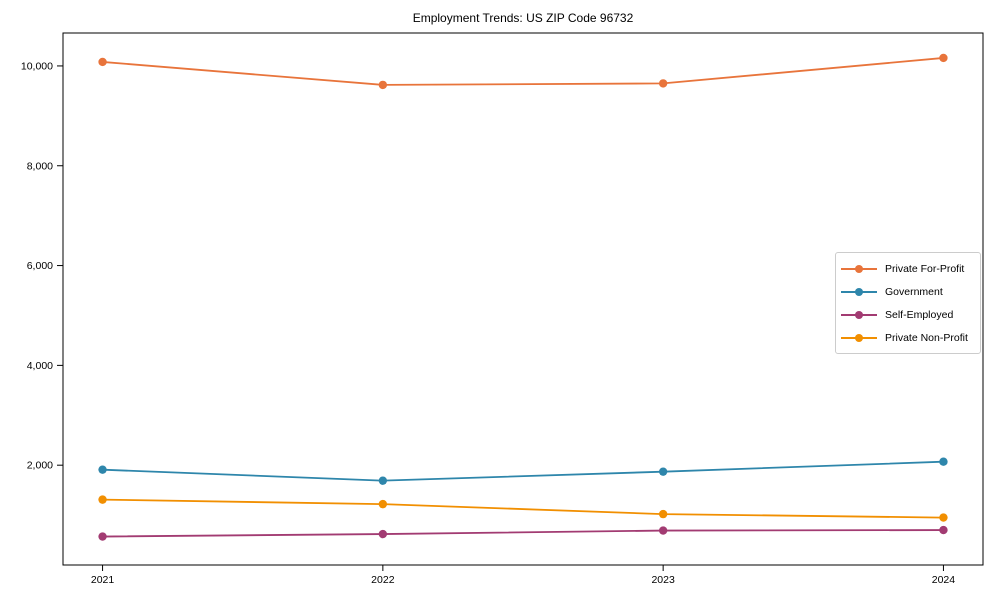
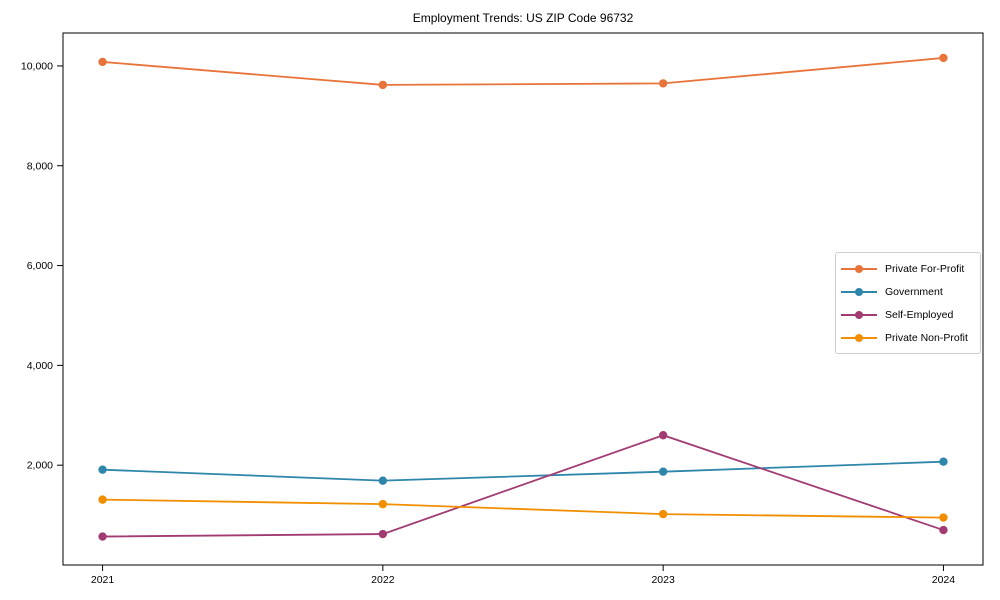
Self-Employed/2023: 700 -> 2600
